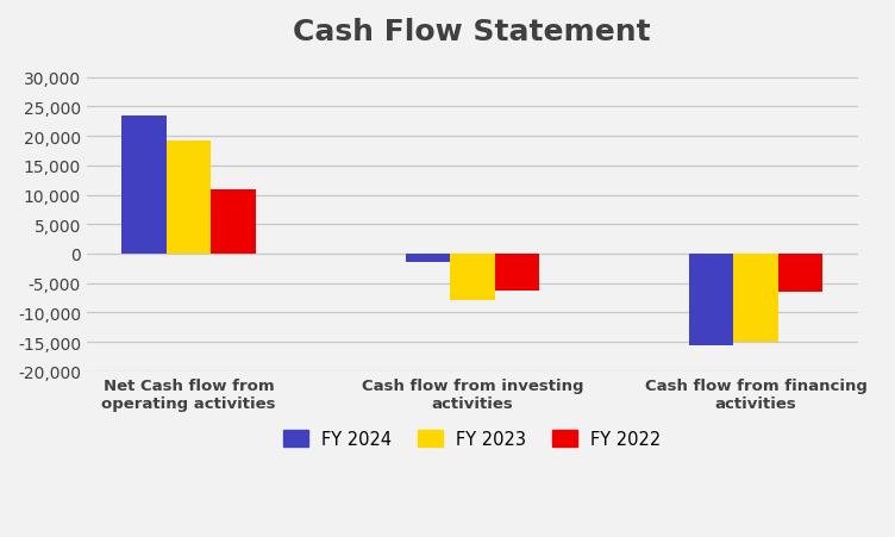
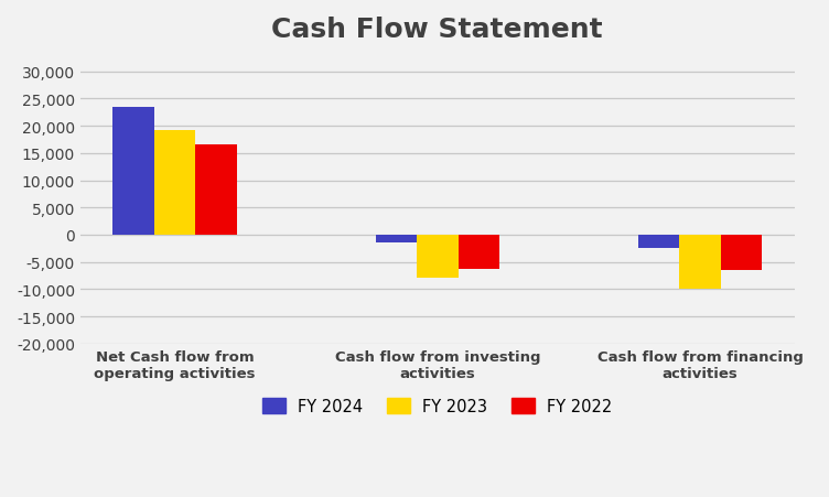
FY 2022/Net Cash flow from operating activities: 11,000 -> 16,500
FY 2024/Cash flow from financing activities: -15,500 -> -2,500
FY 2023/Cash flow from financing activities: -15,000 -> -10,000
